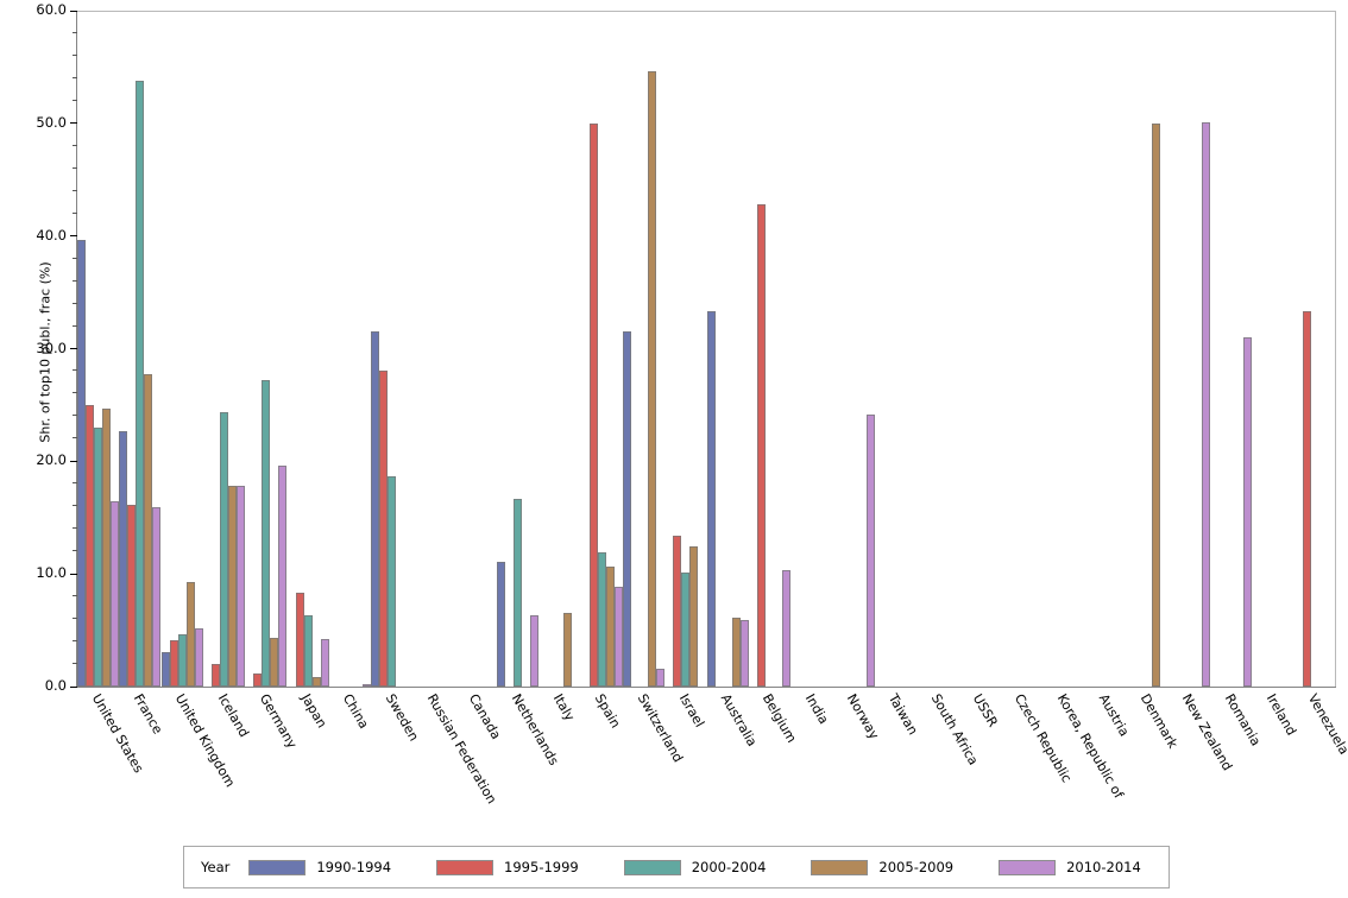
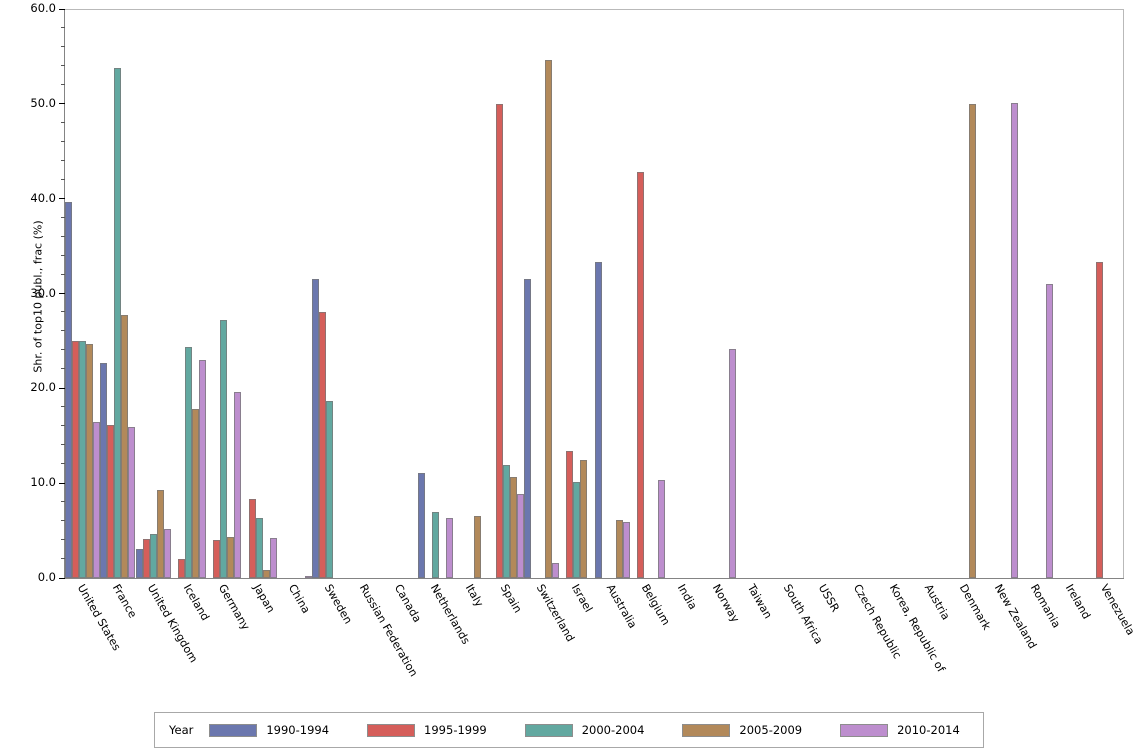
2000-2004/United States: 23 -> 25
2010-2014/Iceland: 18 -> 23
1995-1999/Germany: 1 -> 4
2000-2004/Netherlands: 17 -> 7
